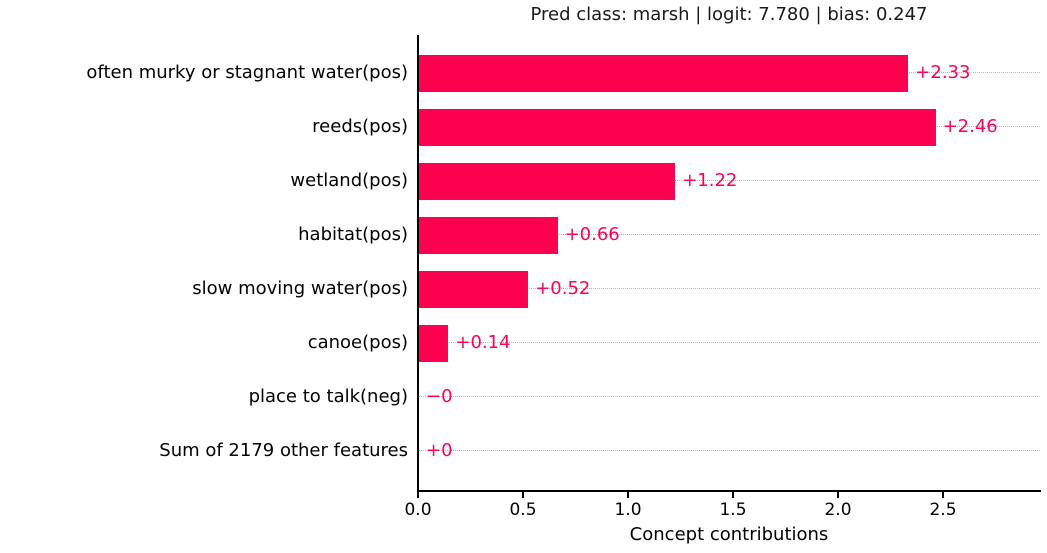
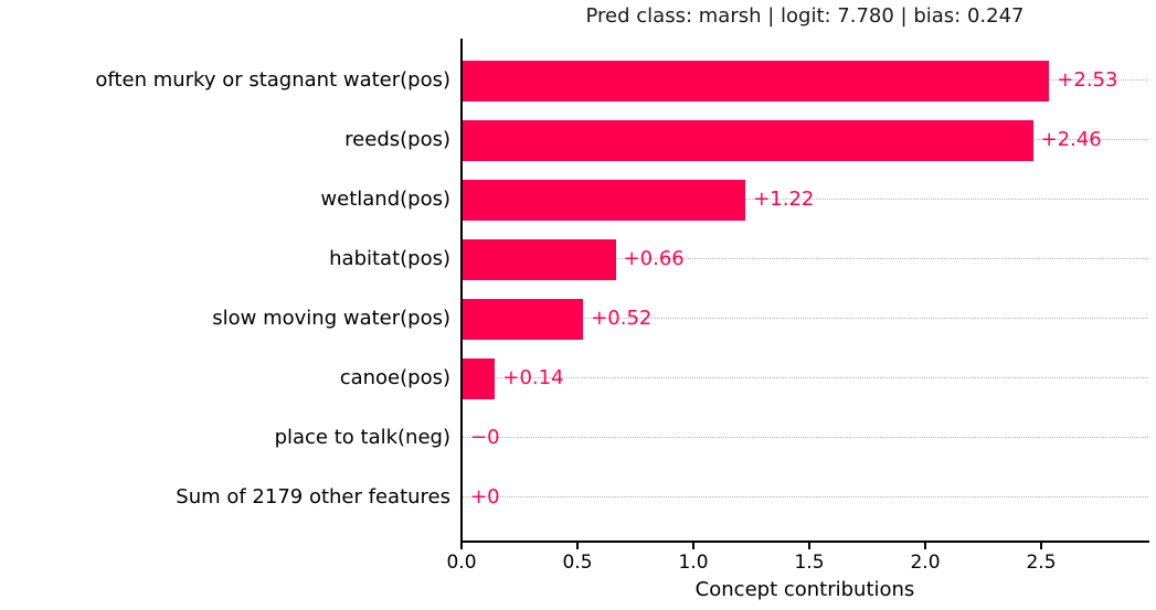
often murky or stagnant water(pos): +2.33 -> +2.53
